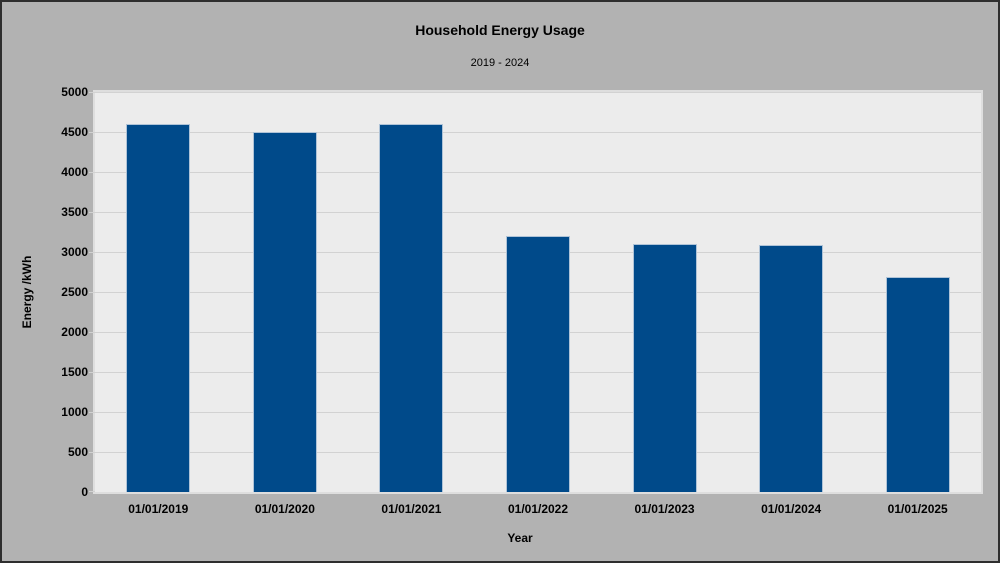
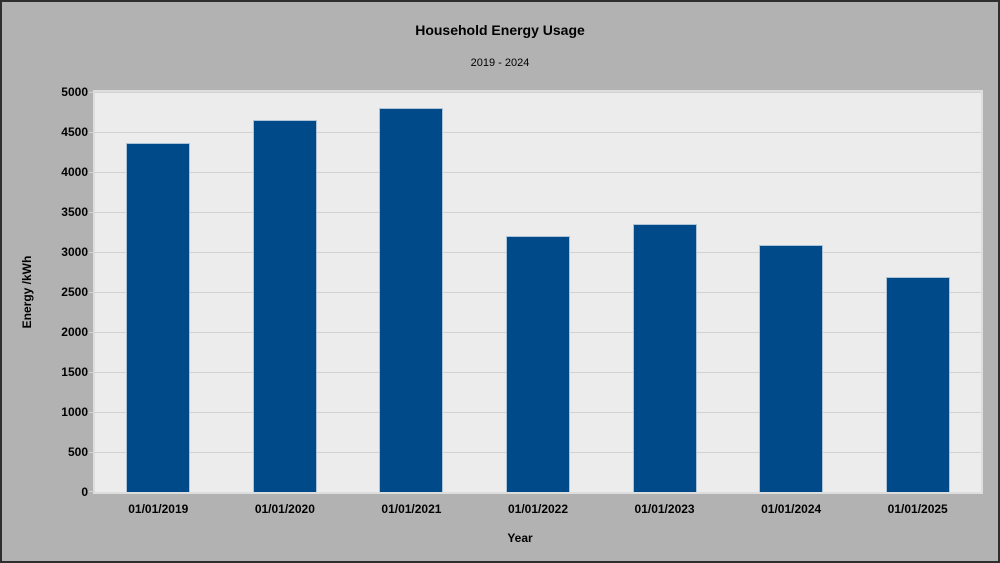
01/01/2019: 4600 -> 4400
01/01/2020: 4500 -> 4700
01/01/2021: 4600 -> 4800
01/01/2023: 3100 -> 3400
